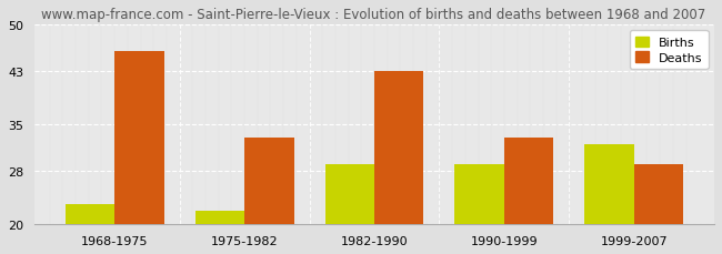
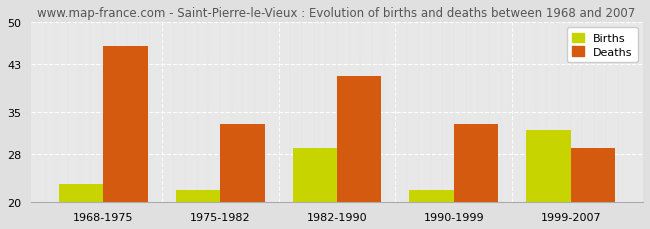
Deaths/1982-1990: 43 -> 41
Births/1990-1999: 29 -> 22
